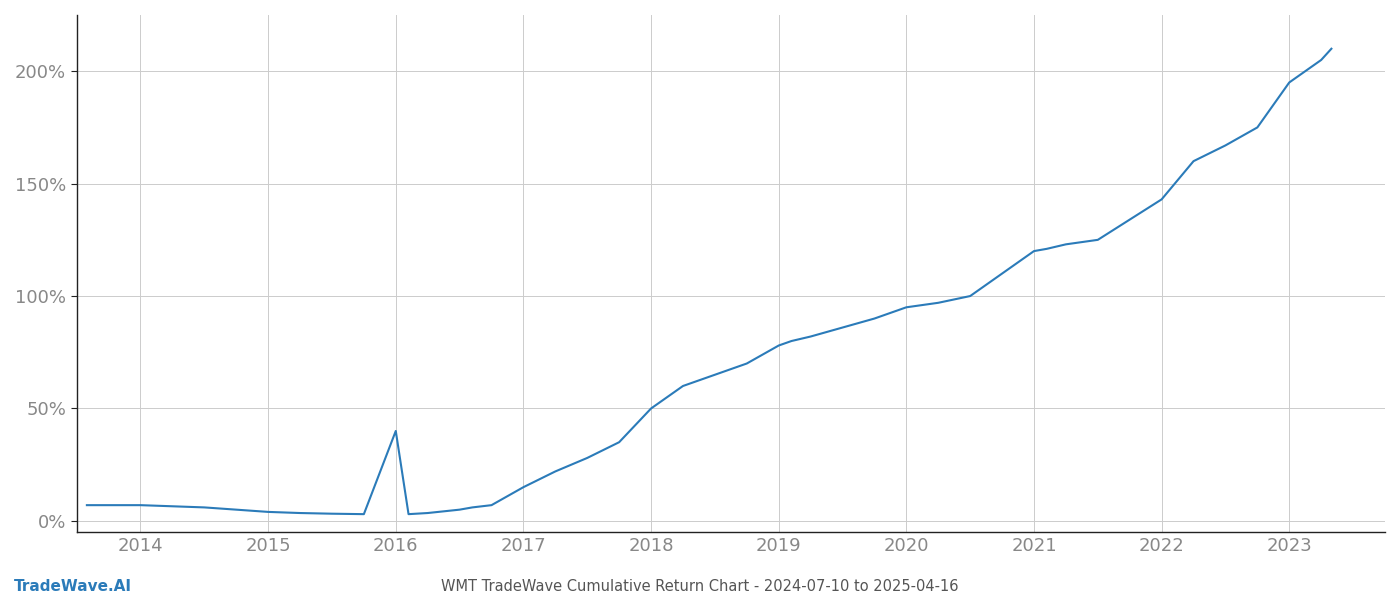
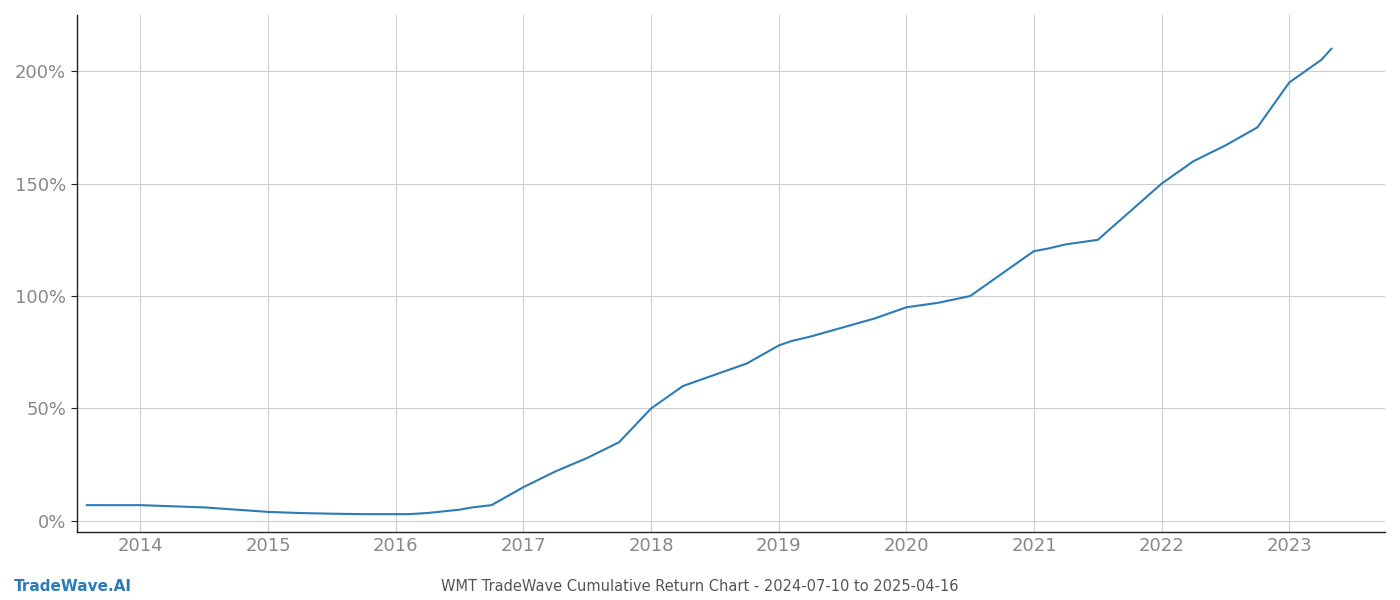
2016: 40.0% -> 3.0%
2022: 143.0% -> 150.0%
